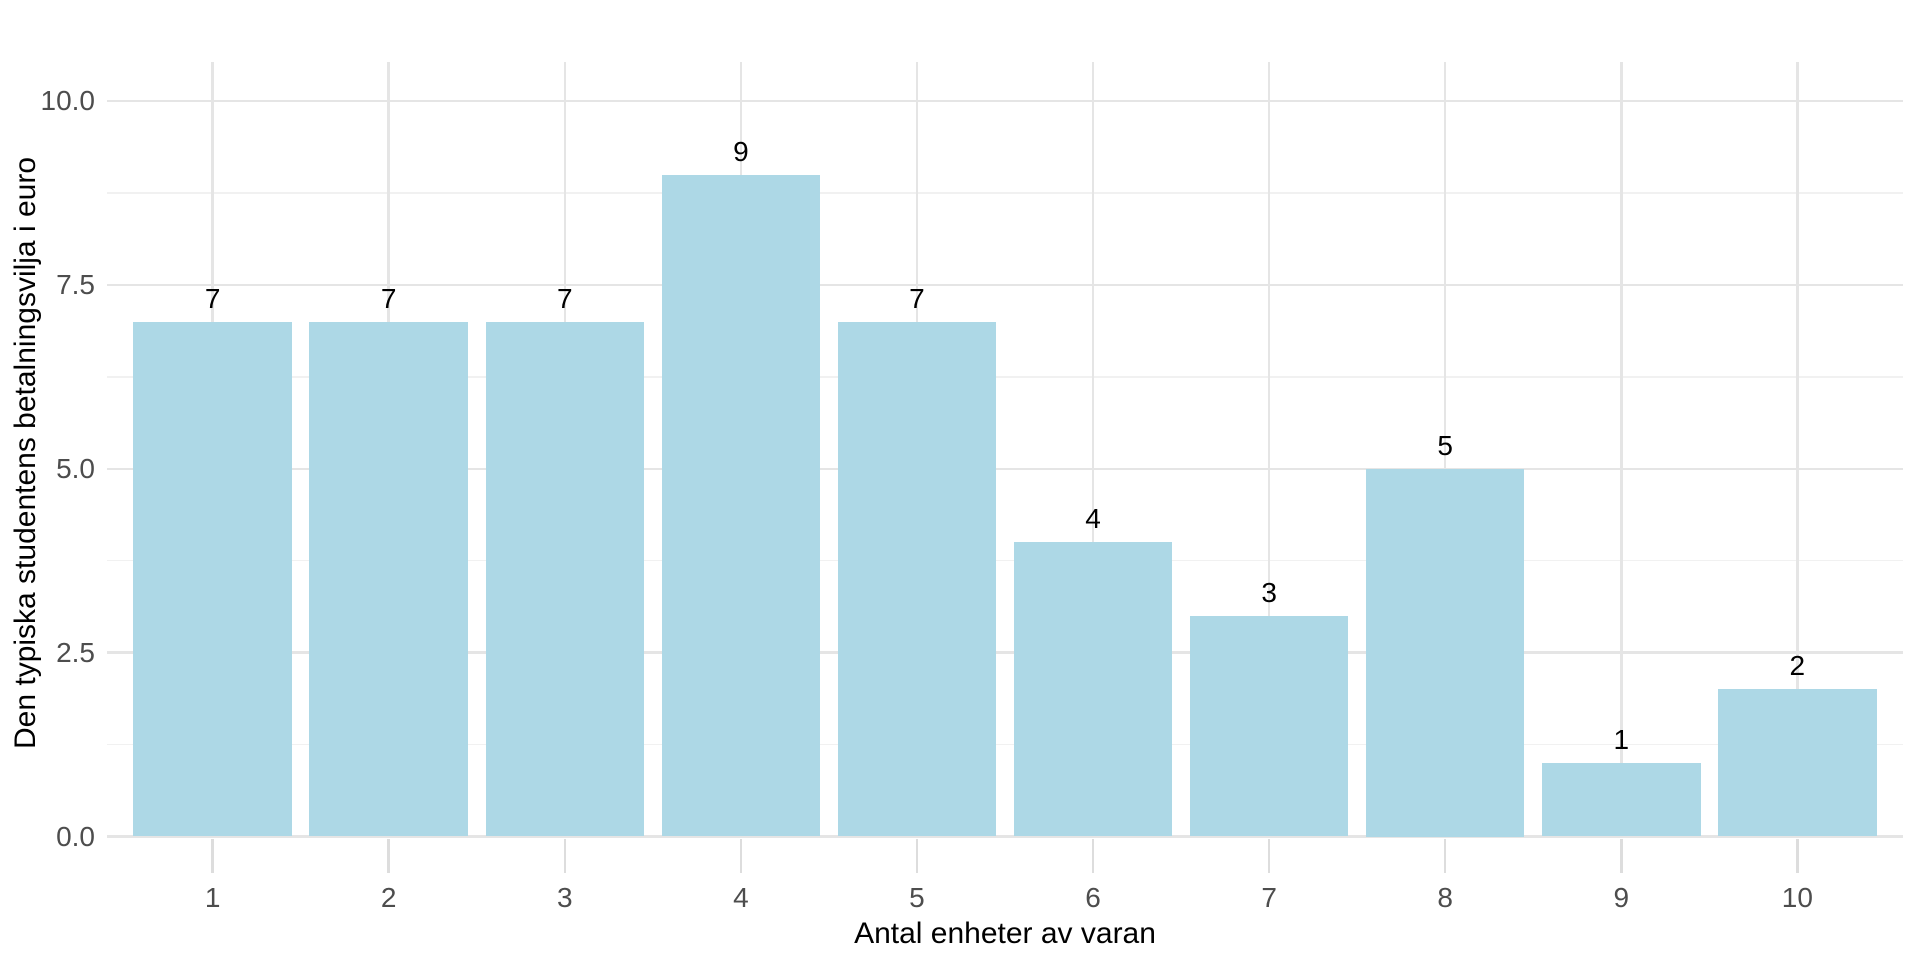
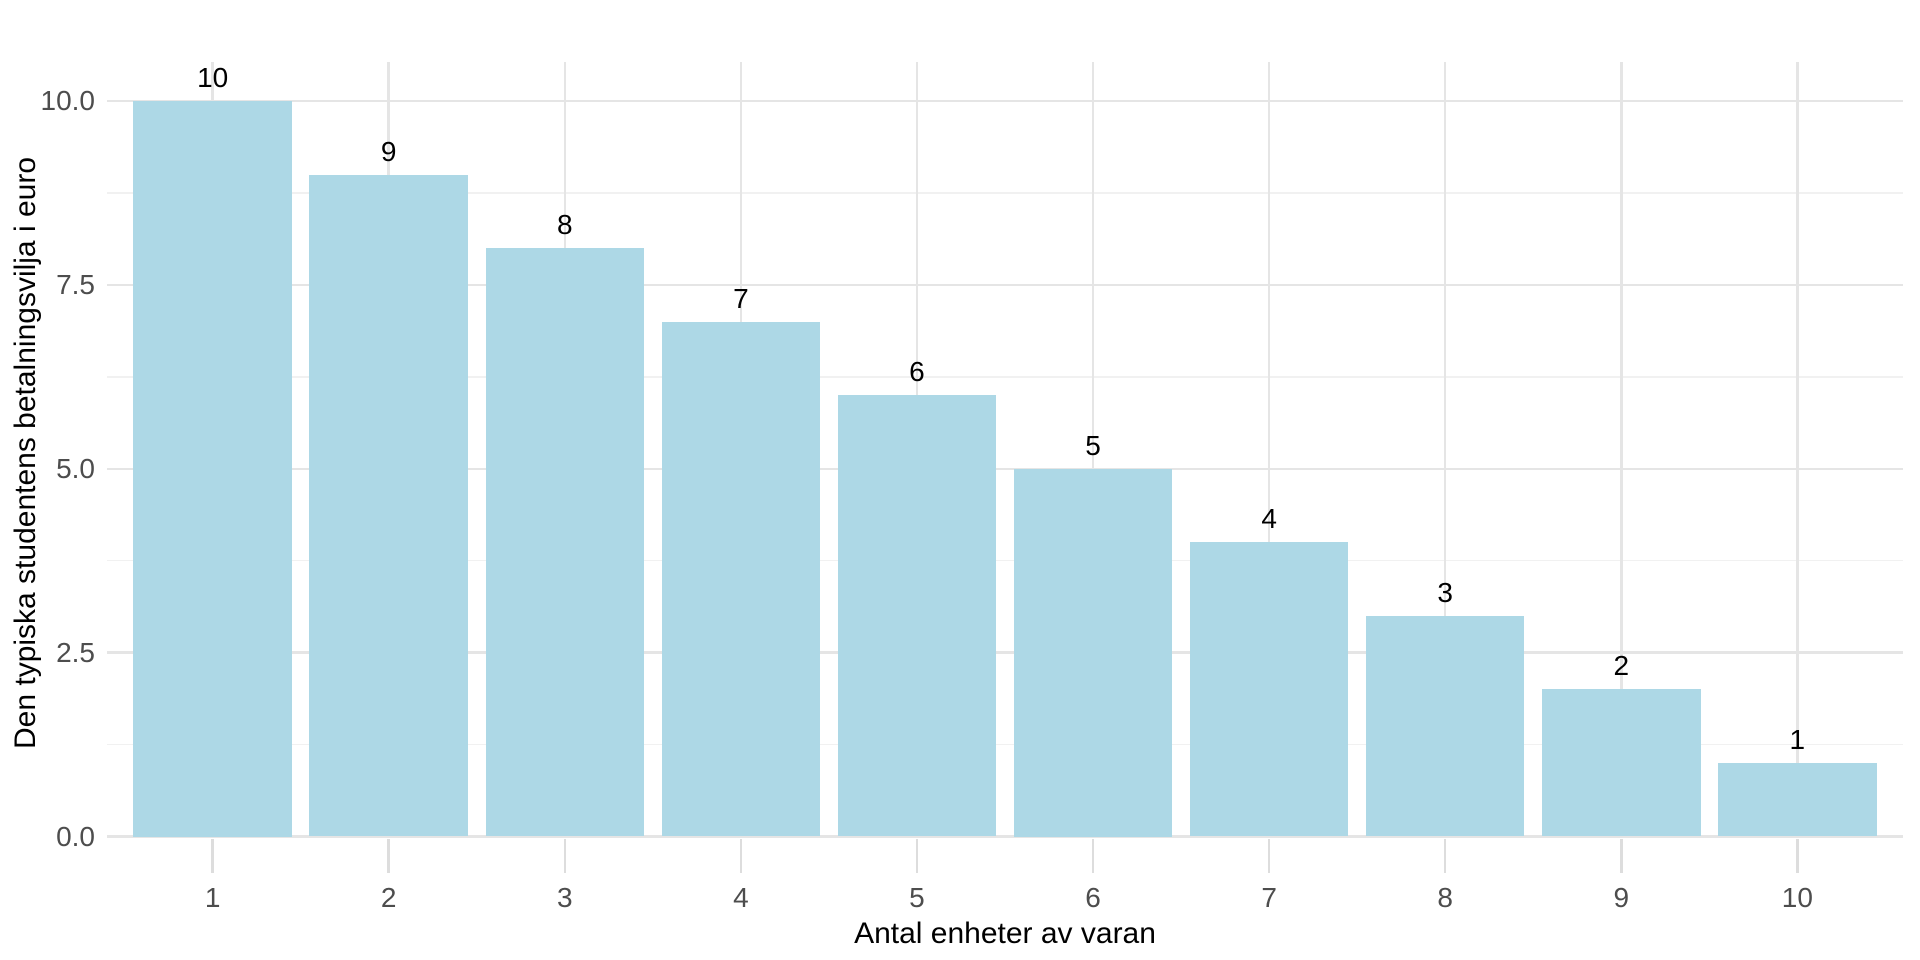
1: 7 -> 10
2: 7 -> 9
3: 7 -> 8
4: 9 -> 7
5: 7 -> 6
6: 4 -> 5
7: 3 -> 4
8: 5 -> 3
9: 1 -> 2
10: 2 -> 1
